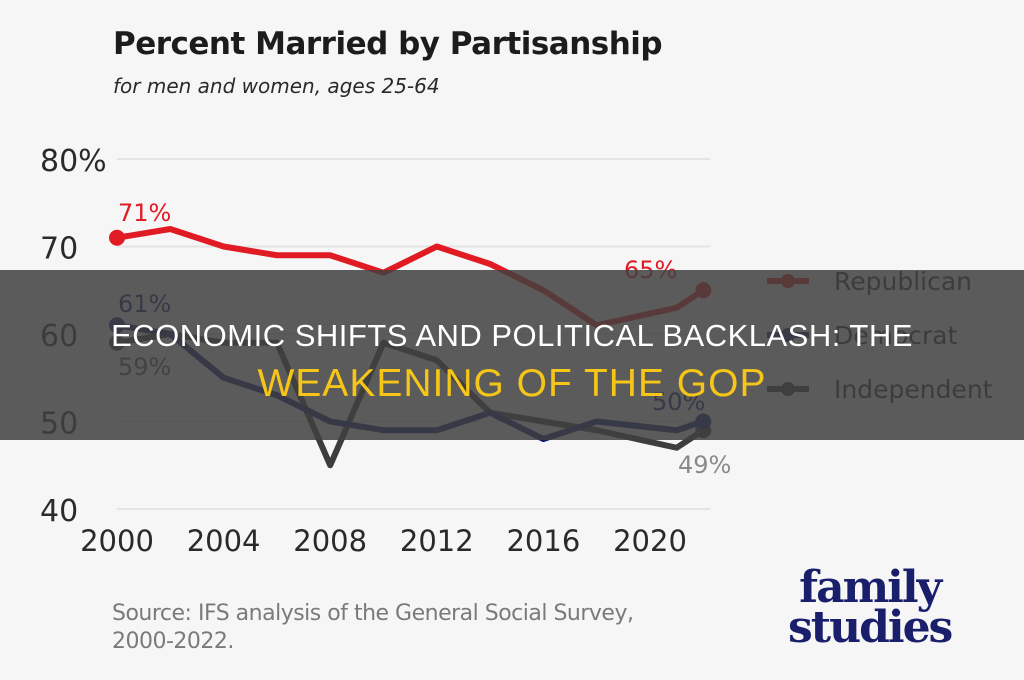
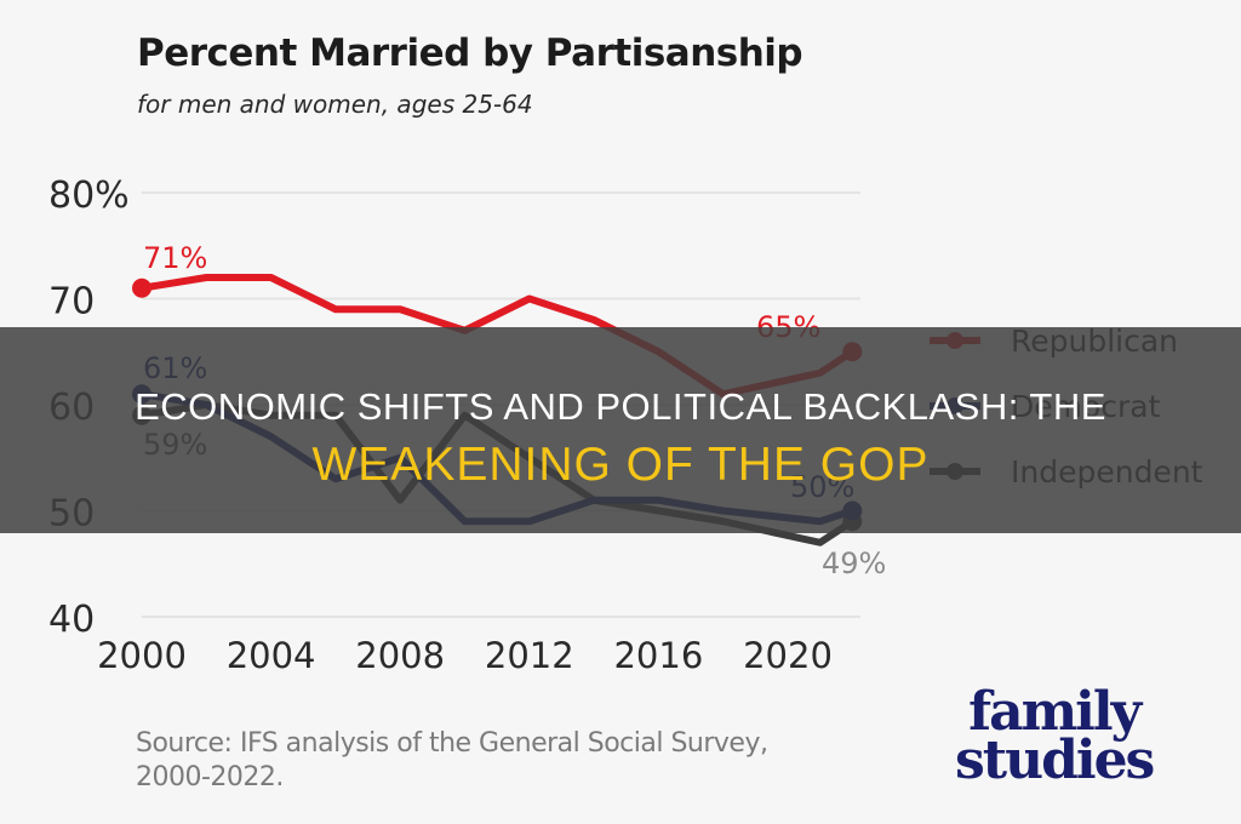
Republican/2004: 70% -> 72%
Democrat/2004: 55% -> 57%
Democrat/2008: 50% -> 55%
Independent/2008: 45% -> 51%
Independent/2012: 57% -> 55%
Democrat/2016: 48% -> 51%
